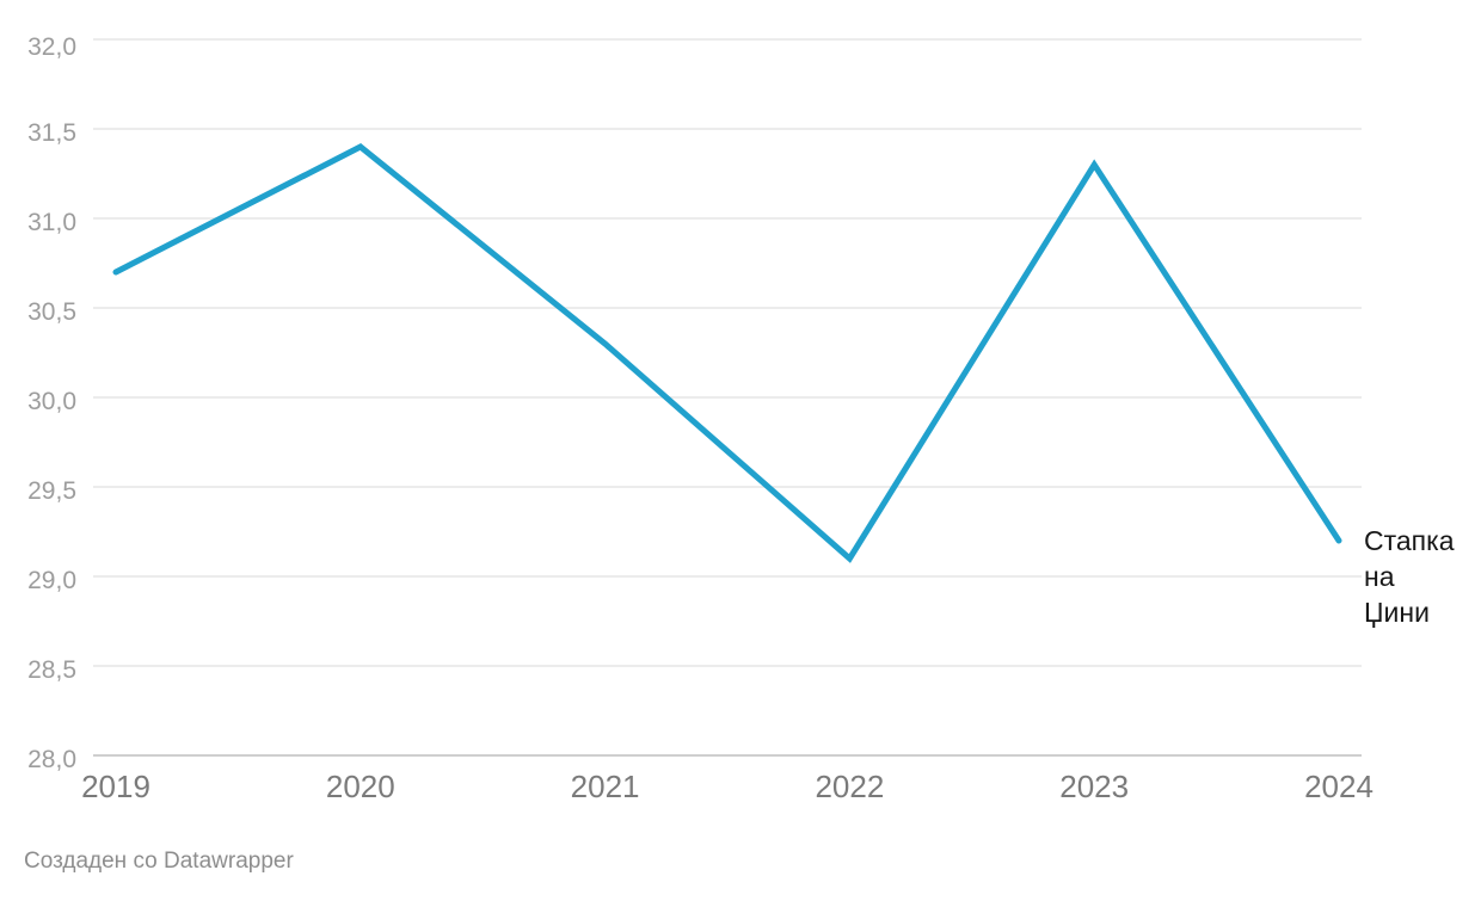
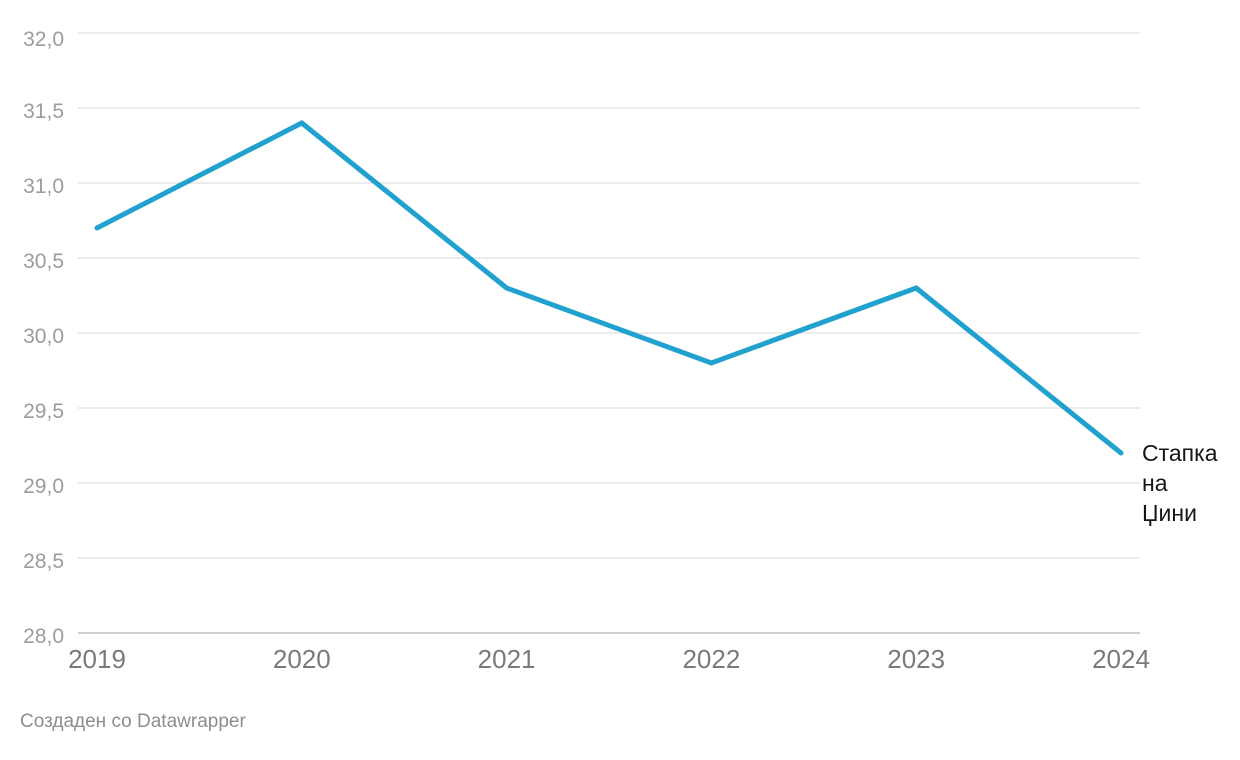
2022: 29,1 -> 29,8
2023: 31,3 -> 30,3
